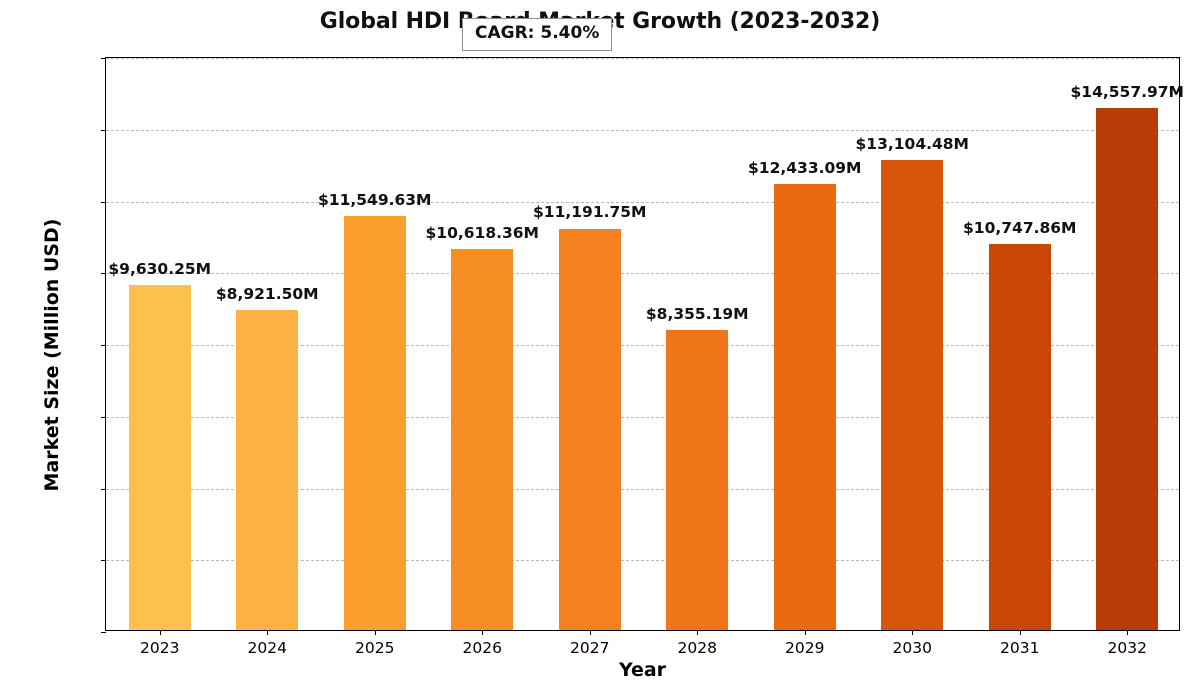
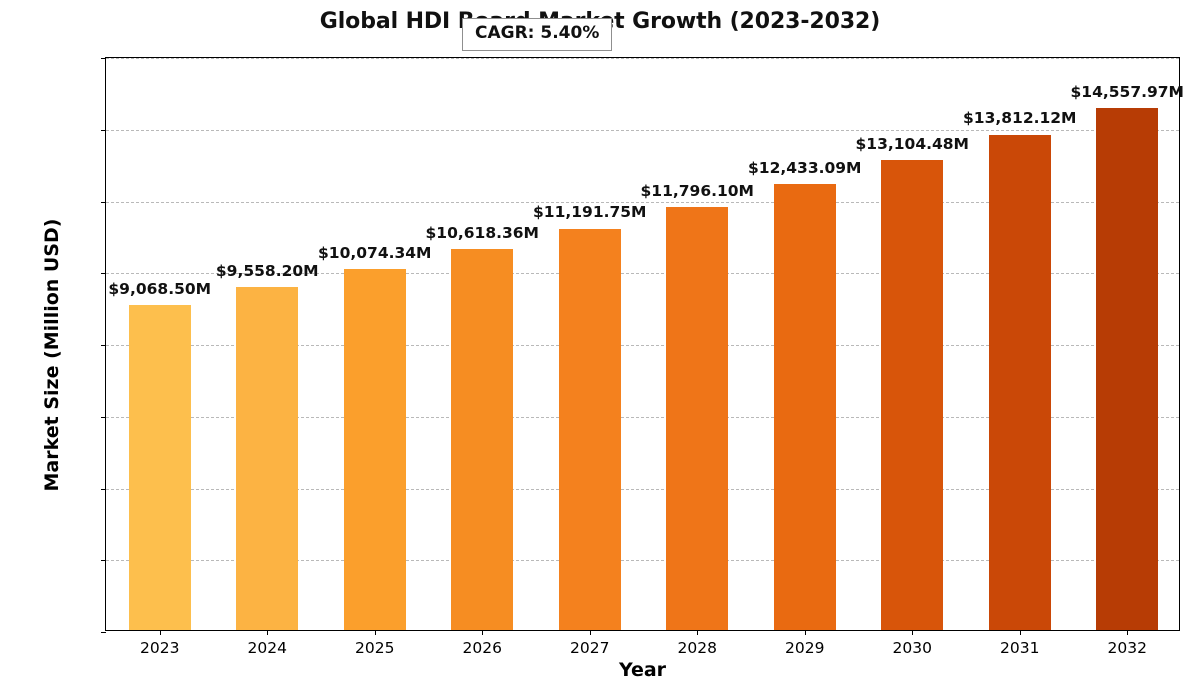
2023: $9,630.25M -> $9,068.50M
2024: $8,921.50M -> $9,558.20M
2025: $11,549.63M -> $10,074.34M
2028: $8,355.19M -> $11,796.10M
2031: $10,747.86M -> $13,812.12M
